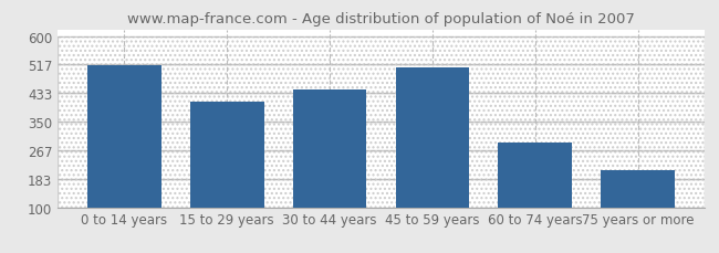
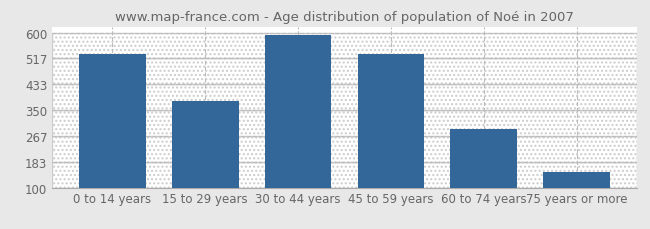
0 to 14 years: 515 -> 532
15 to 29 years: 410 -> 380
30 to 44 years: 445 -> 593
45 to 59 years: 510 -> 533
75 years or more: 210 -> 152
